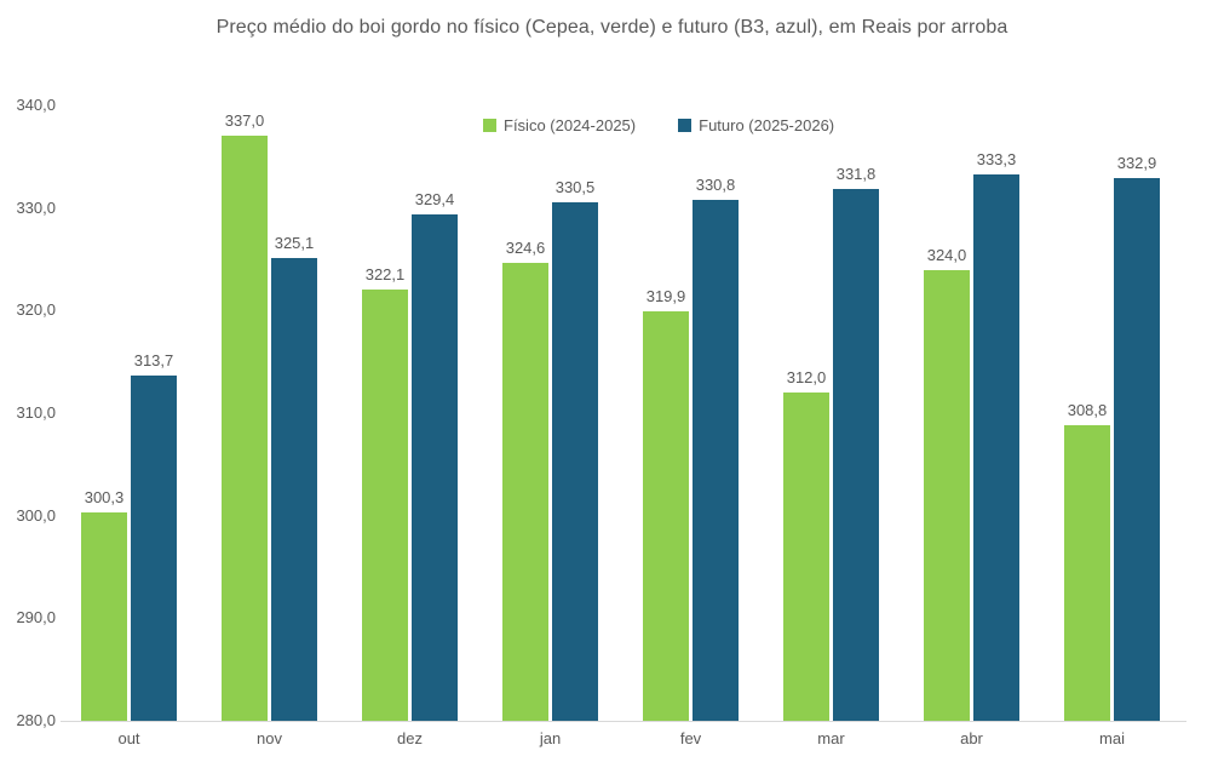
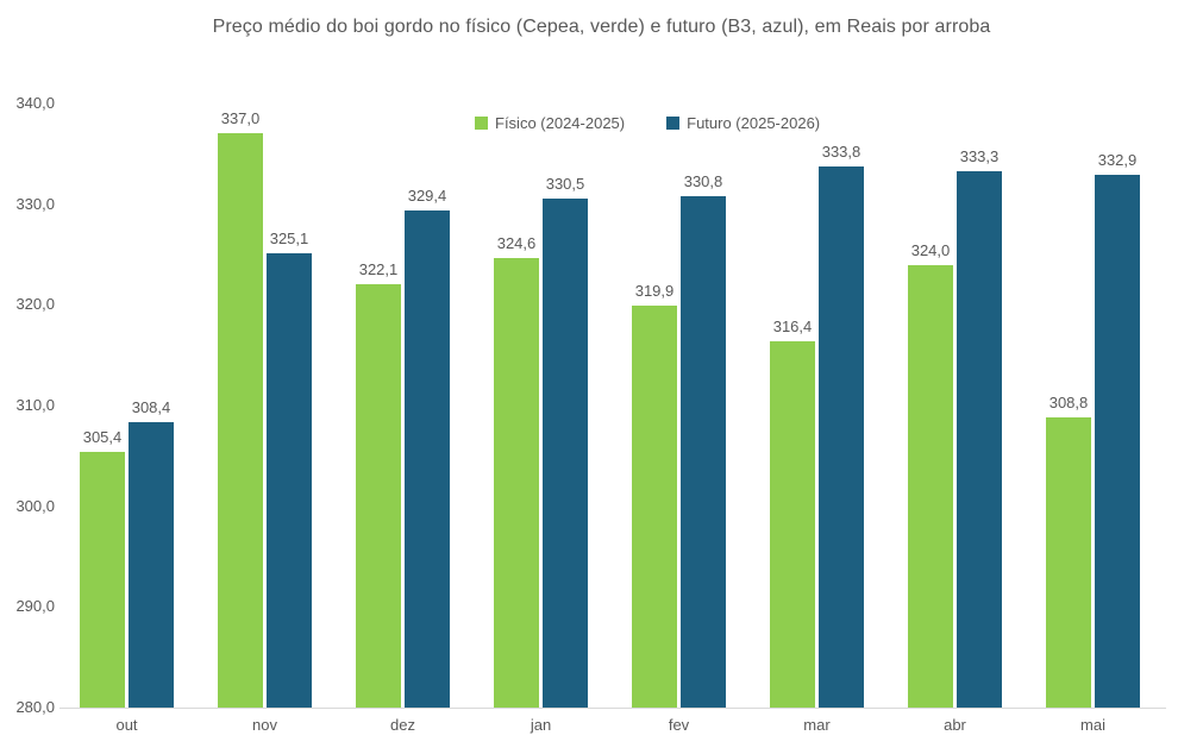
Físico (2024-2025)/out: 300,3 -> 305,4
Futuro (2025-2026)/out: 313,7 -> 308,4
Físico (2024-2025)/mar: 312,0 -> 316,4
Futuro (2025-2026)/mar: 331,8 -> 333,8
